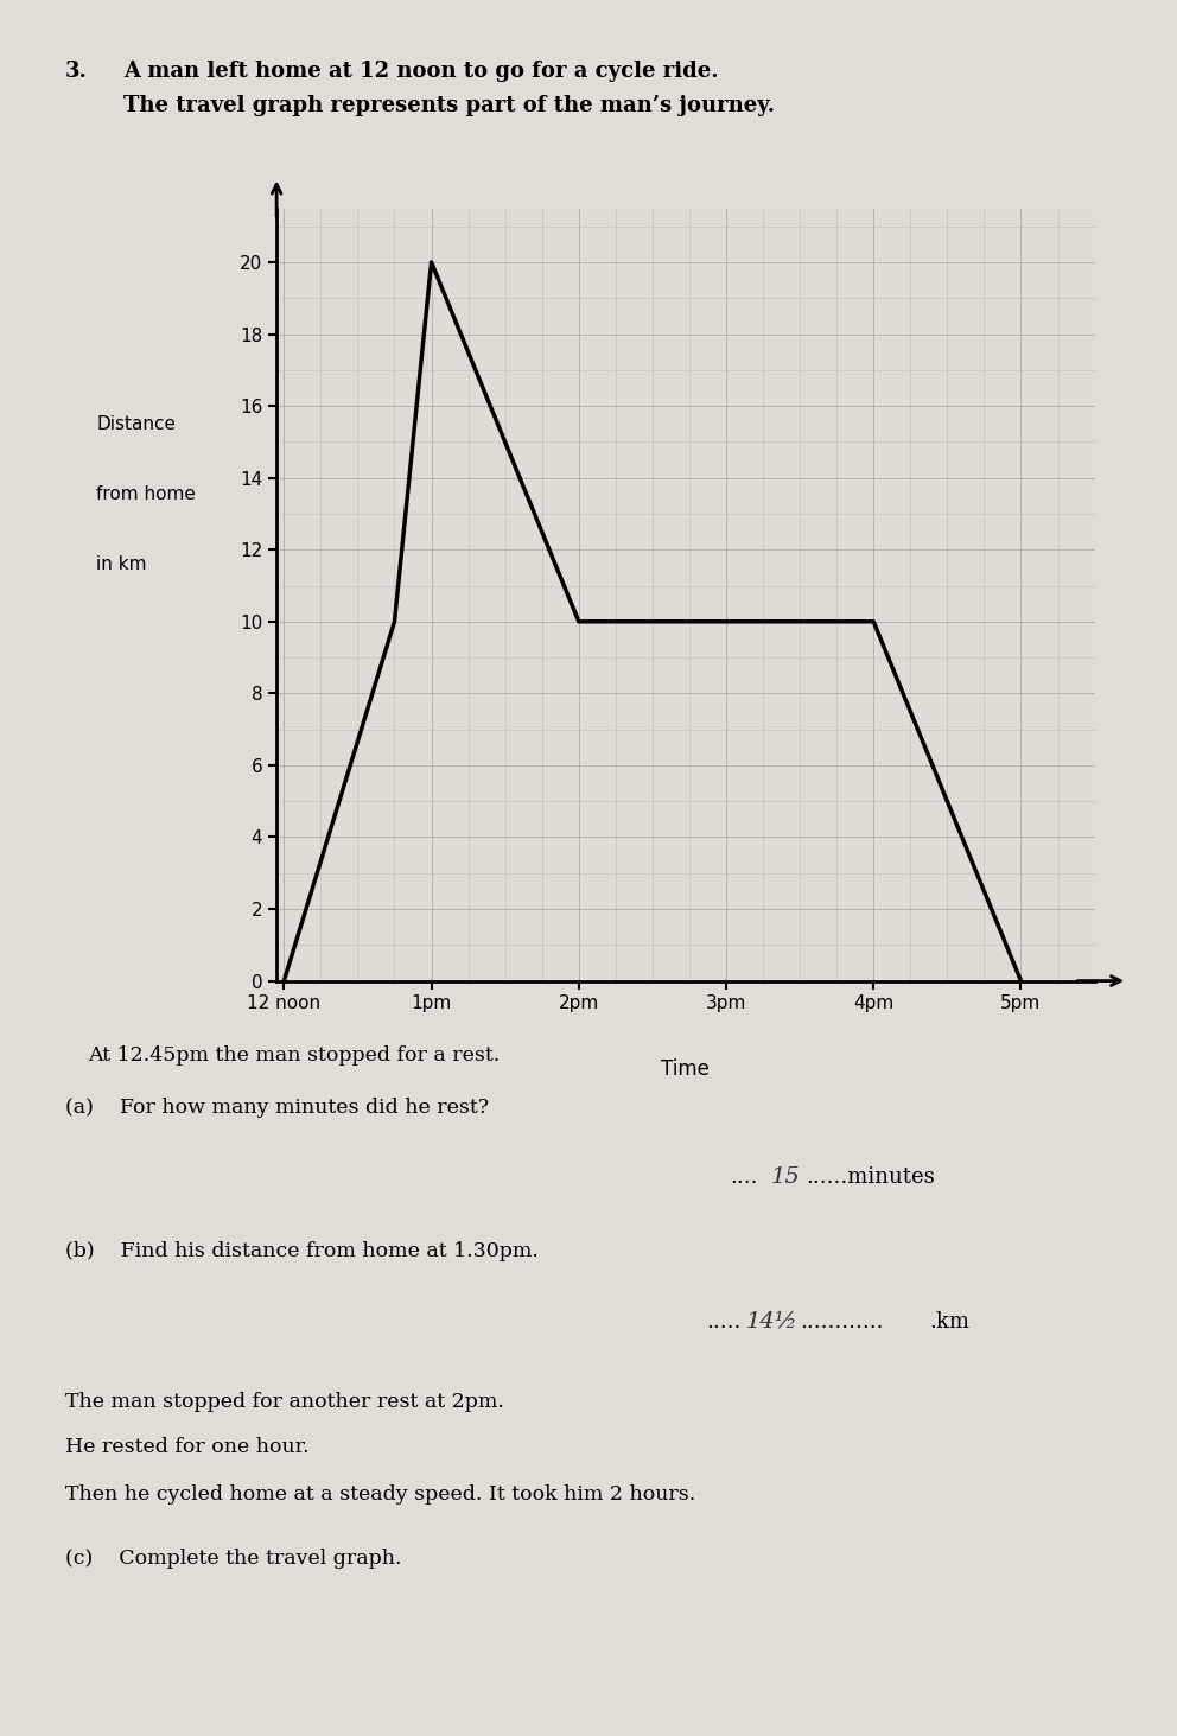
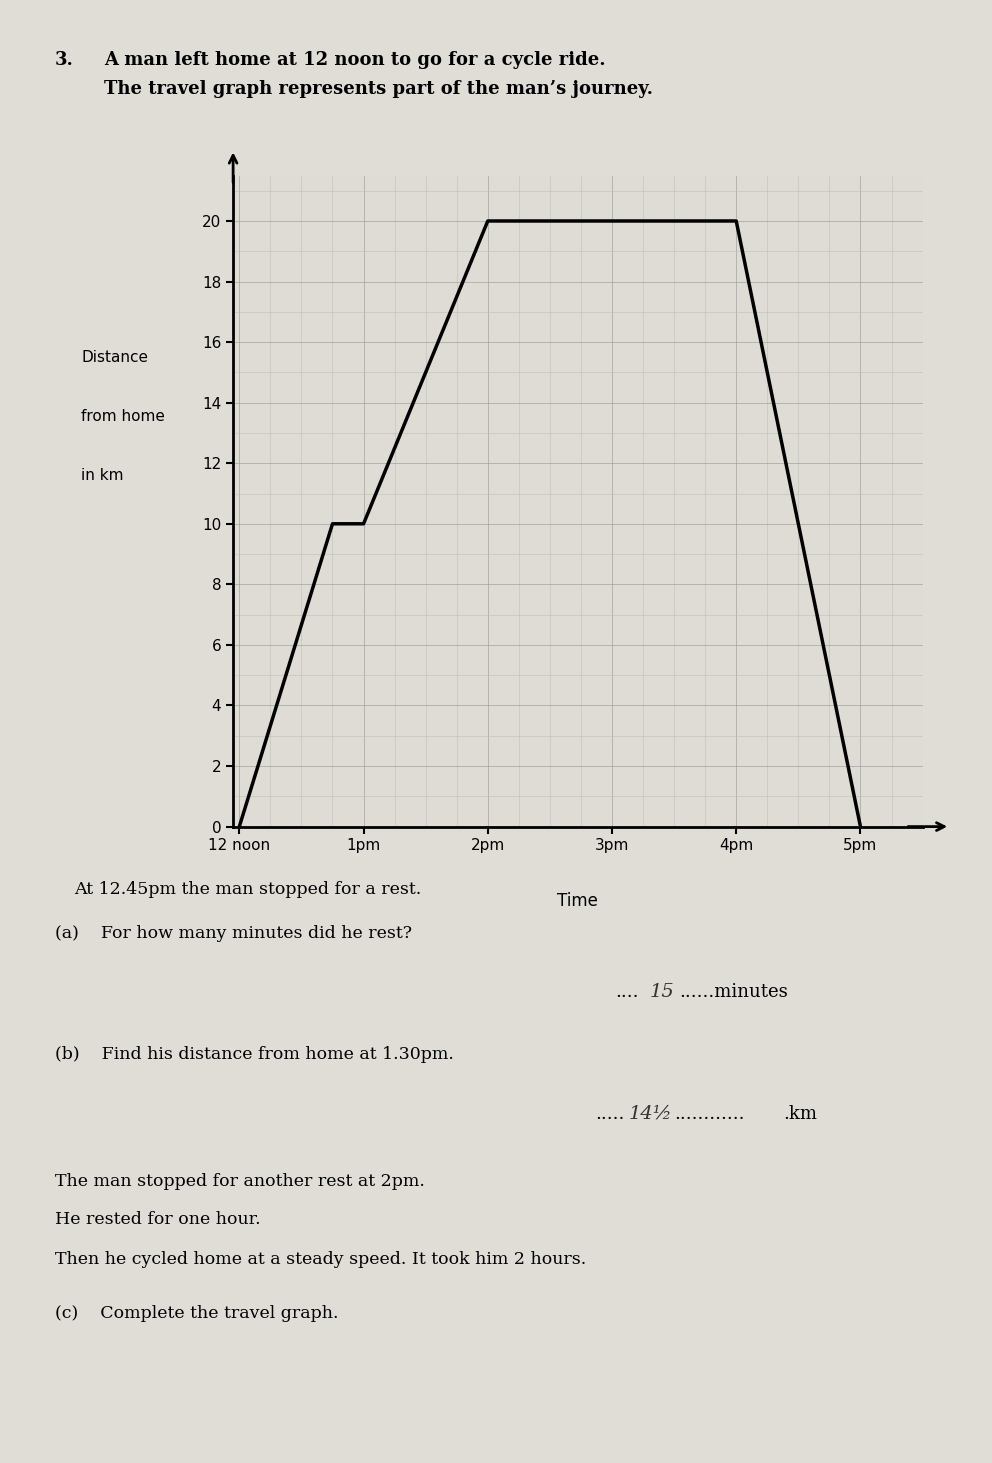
1pm: 20 -> 10
2pm: 10 -> 20
3pm: 10 -> 20
4pm: 10 -> 20
